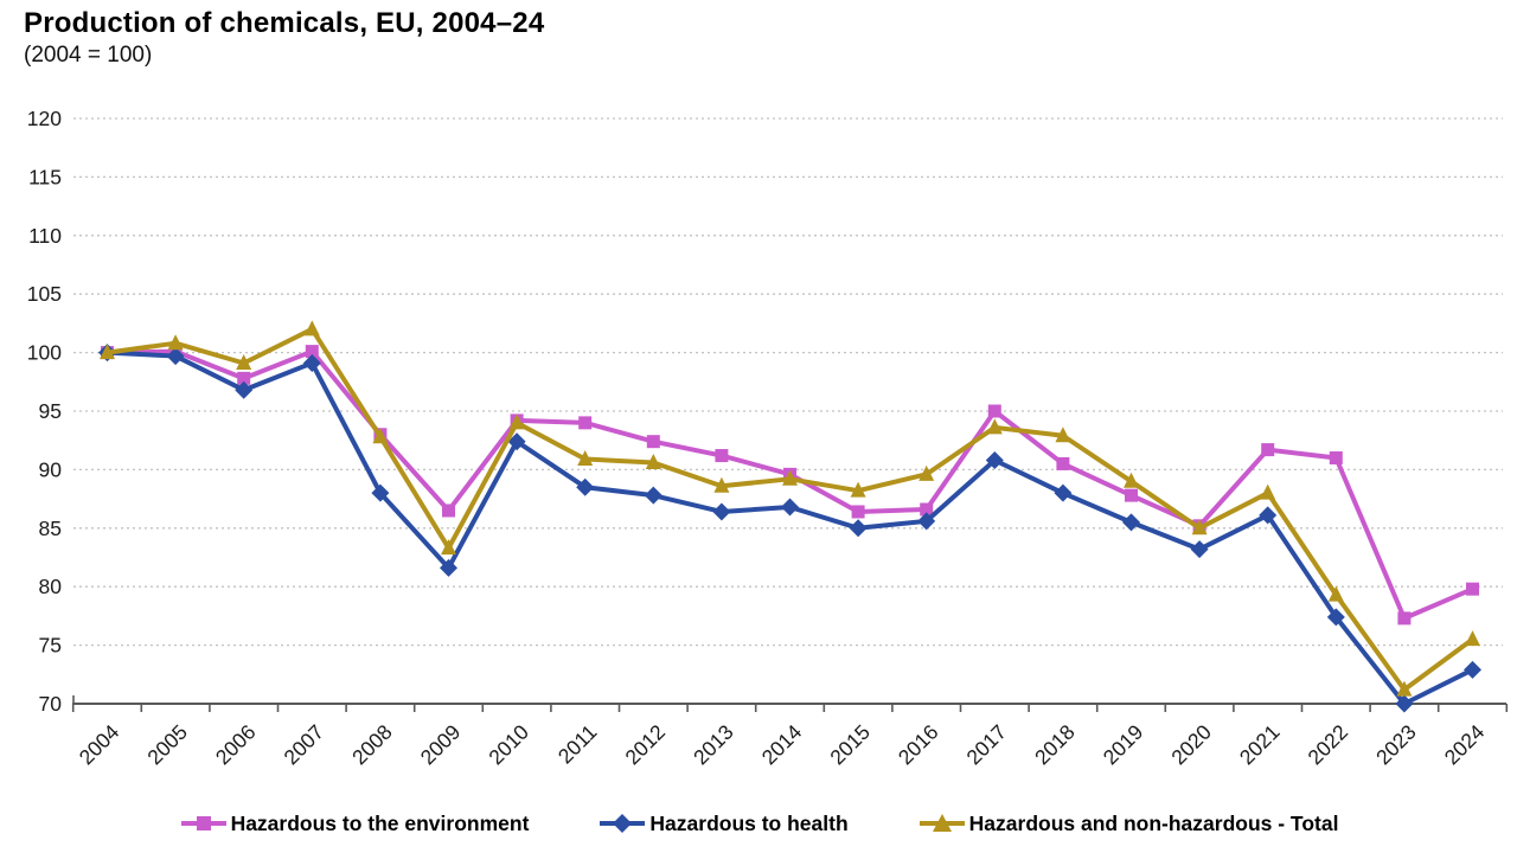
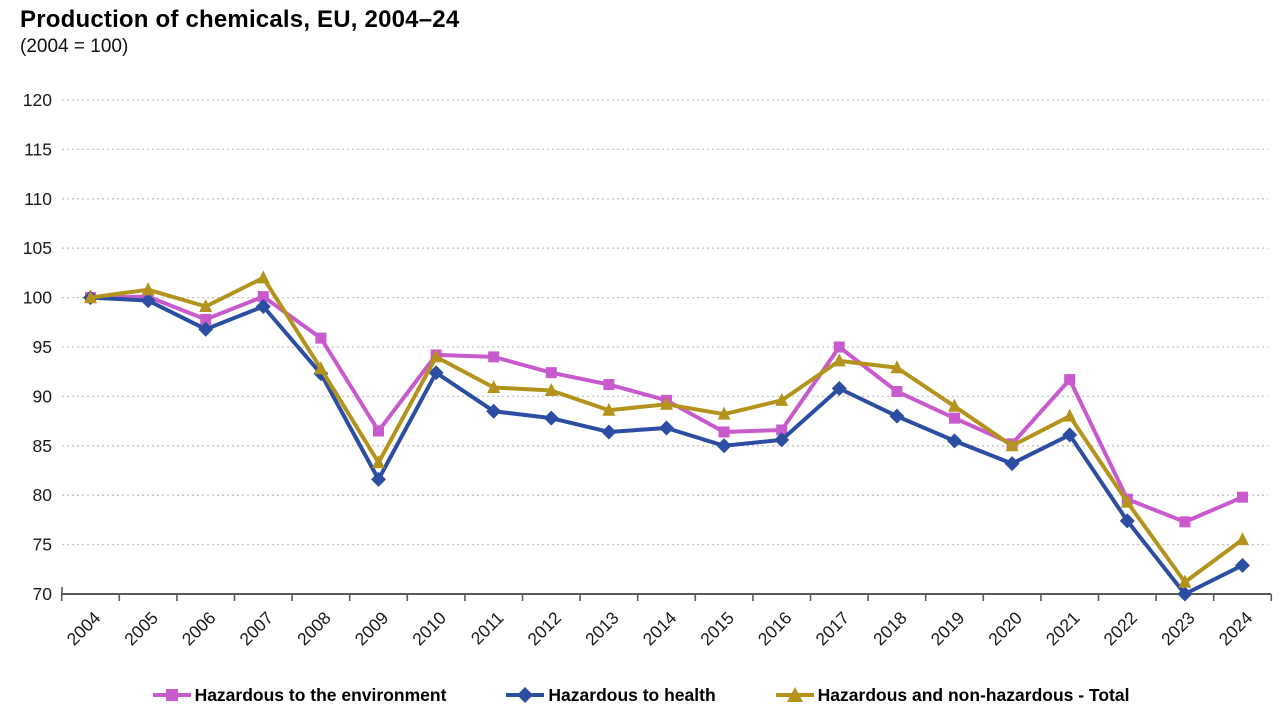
Hazardous to the environment/2008: 93 -> 96
Hazardous to health/2008: 88 -> 92
Hazardous to the environment/2022: 91 -> 80
